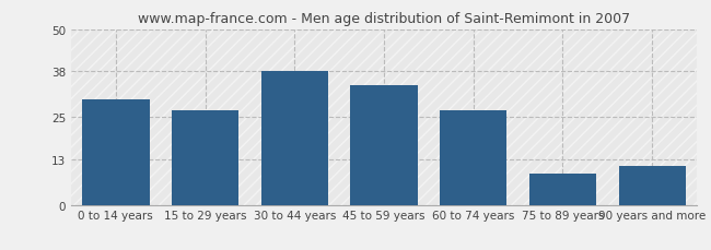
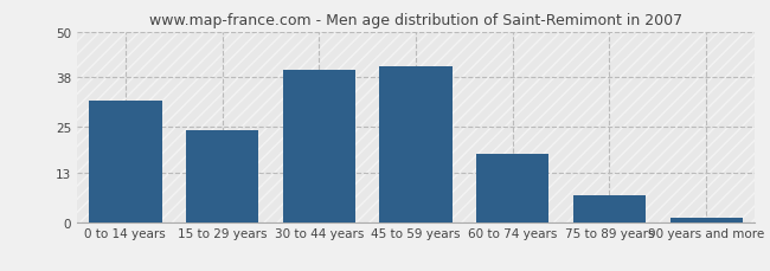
0 to 14 years: 30 -> 32
15 to 29 years: 27 -> 24
30 to 44 years: 38 -> 40
45 to 59 years: 34 -> 41
60 to 74 years: 27 -> 18
75 to 89 years: 9 -> 7
90 years and more: 11 -> 1
